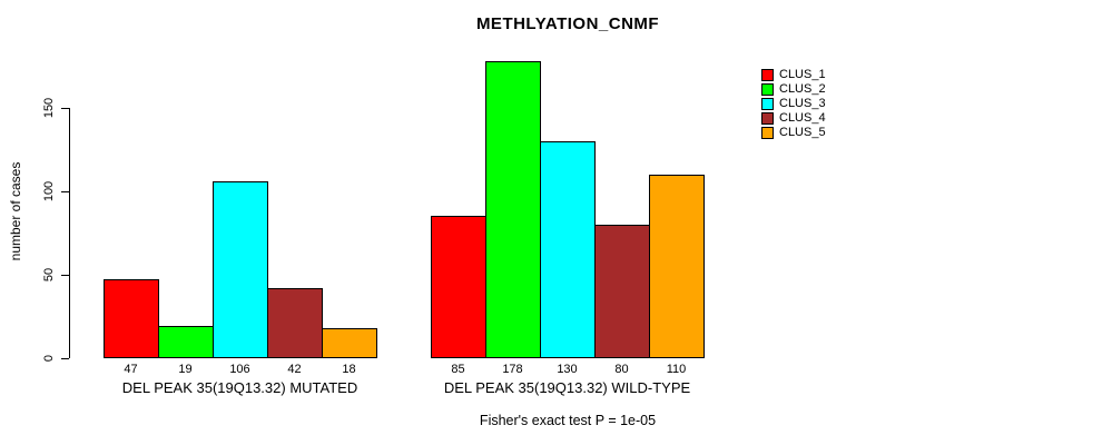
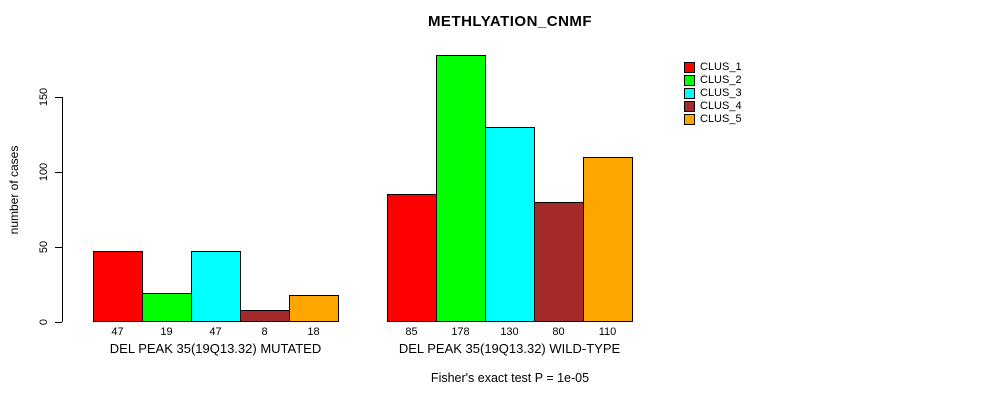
CLUS_3/DEL PEAK 35(19Q13.32) MUTATED: 106 -> 47
CLUS_4/DEL PEAK 35(19Q13.32) MUTATED: 42 -> 8
